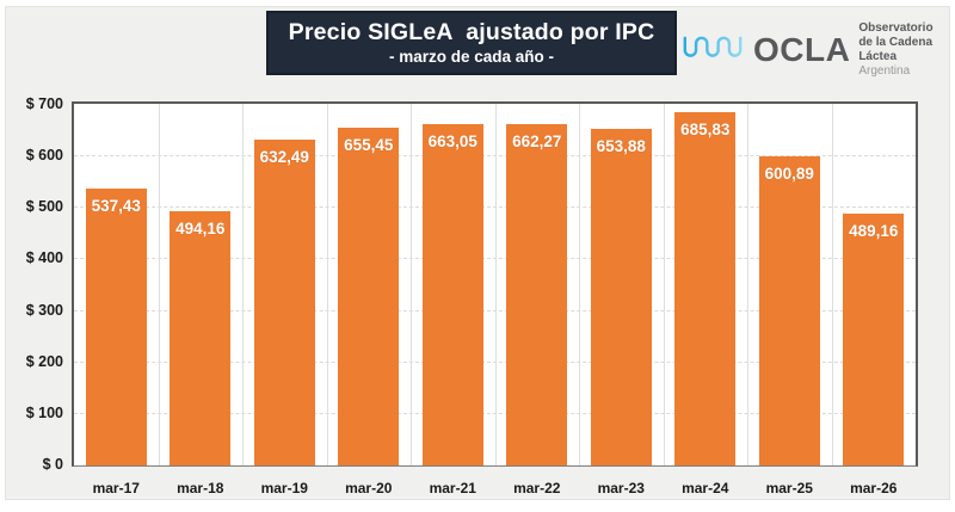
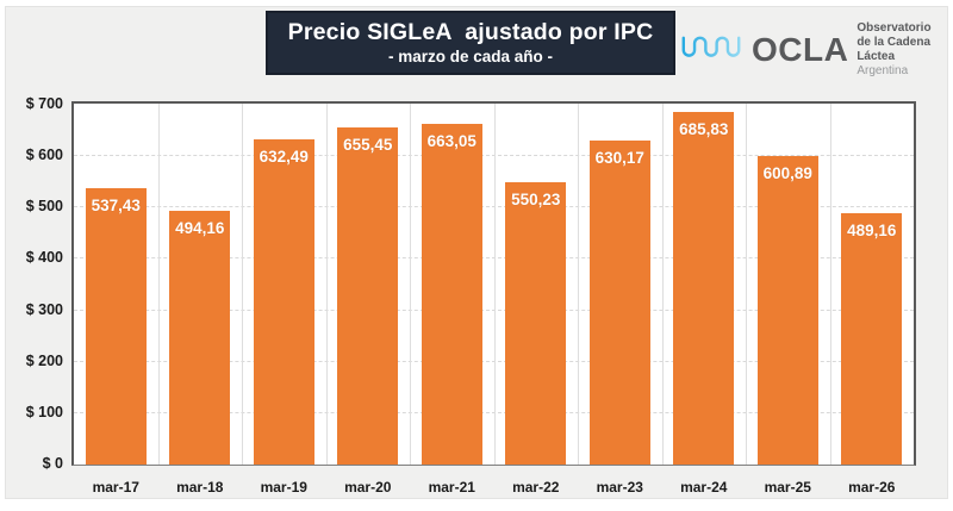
mar-22: 662,27 -> 550,23
mar-23: 653,88 -> 630,17
